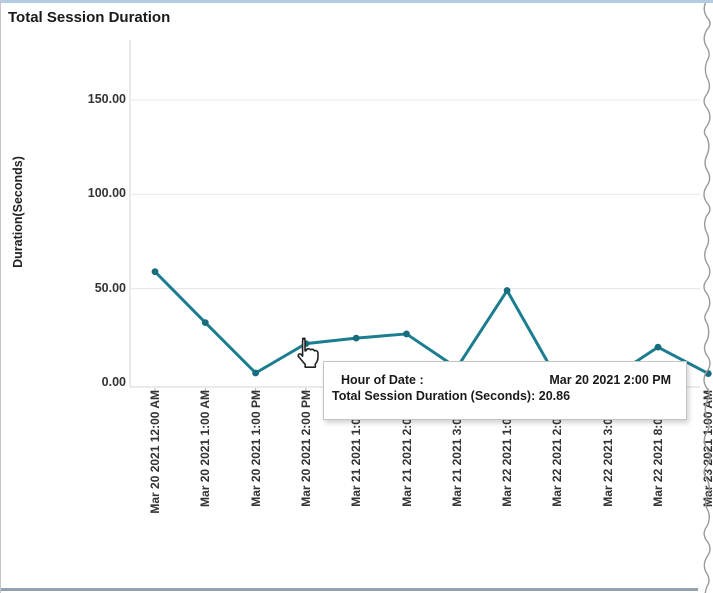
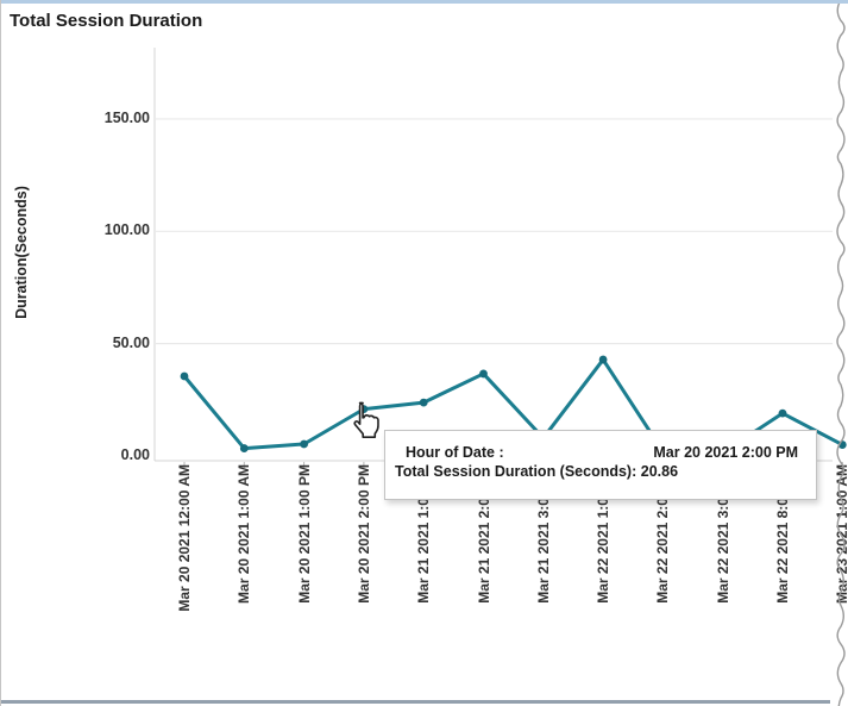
Mar 20 2021 12:00 AM: 59 -> 36
Mar 20 2021 1:00 AM: 32 -> 3
Mar 21 2021 2:00 PM: 26 -> 37
Mar 22 2021 1:00 PM: 49 -> 43
